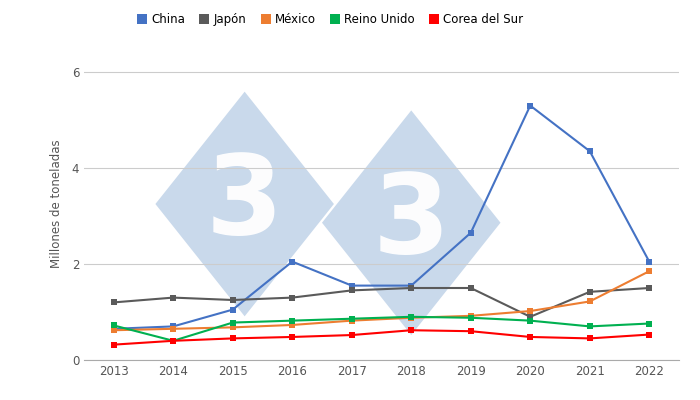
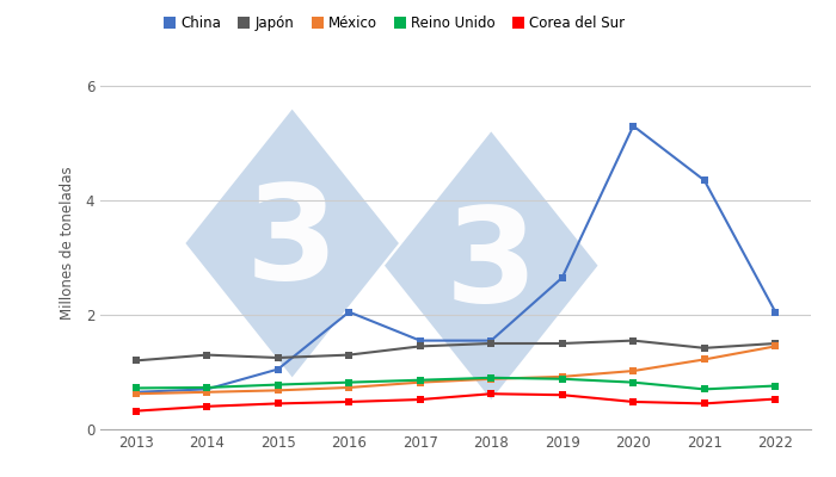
Reino Unido/2014: 0.40 -> 0.73
Japón/2020: 0.90 -> 1.55
México/2022: 1.85 -> 1.45
